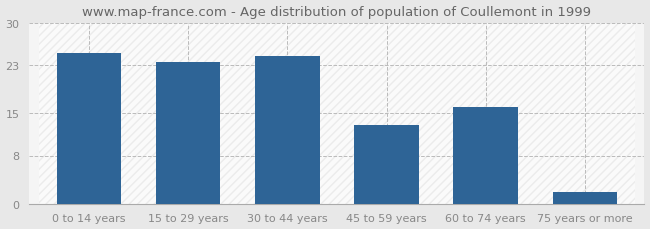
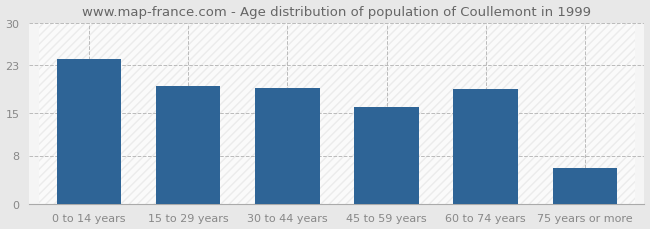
0 to 14 years: 25.0 -> 24.0
15 to 29 years: 23.5 -> 19.6
30 to 44 years: 24.5 -> 19.2
45 to 59 years: 13.0 -> 16.0
60 to 74 years: 16.0 -> 19.0
75 years or more: 2.0 -> 6.0
